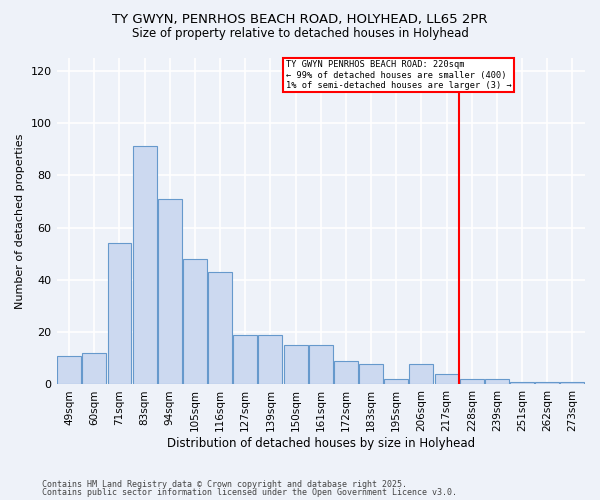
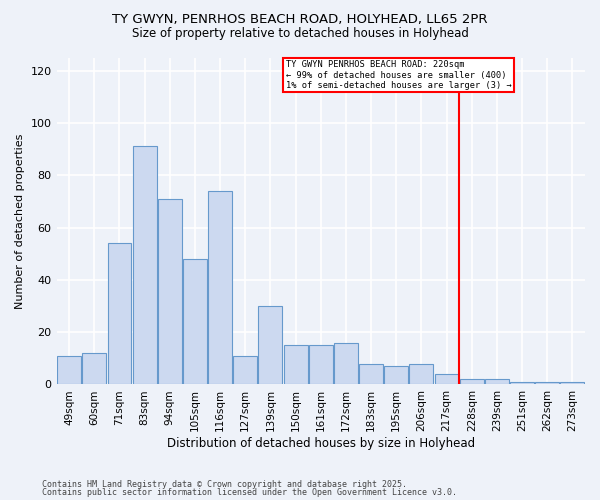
116sqm: 43 -> 74
127sqm: 19 -> 11
139sqm: 19 -> 30
172sqm: 9 -> 16
195sqm: 2 -> 7
